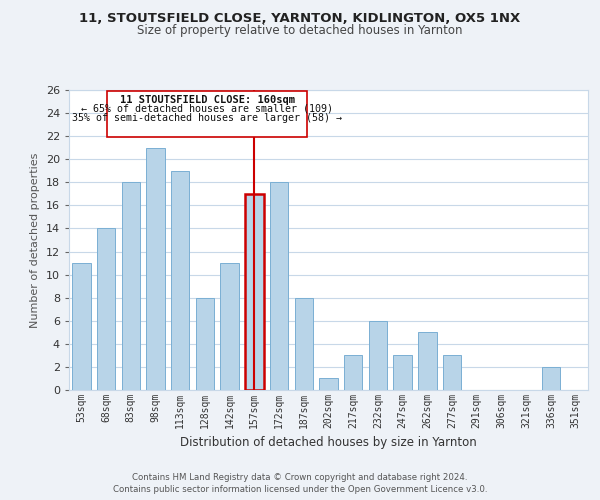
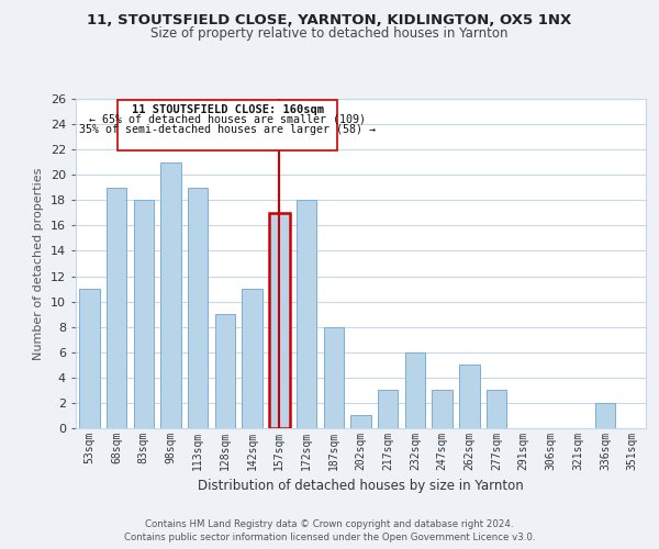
68sqm: 14 -> 19
128sqm: 8 -> 9
